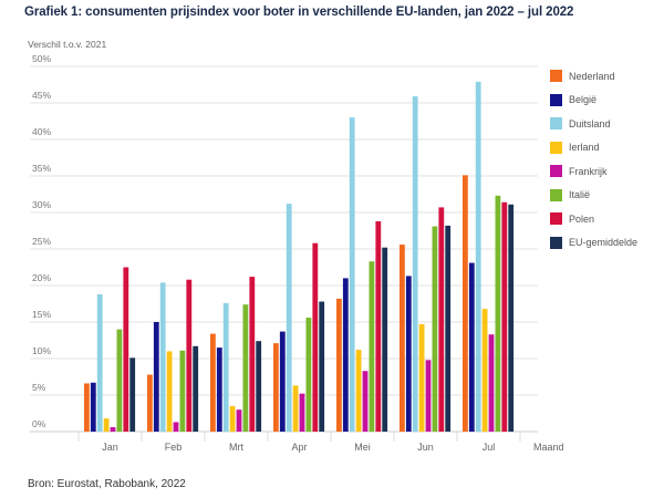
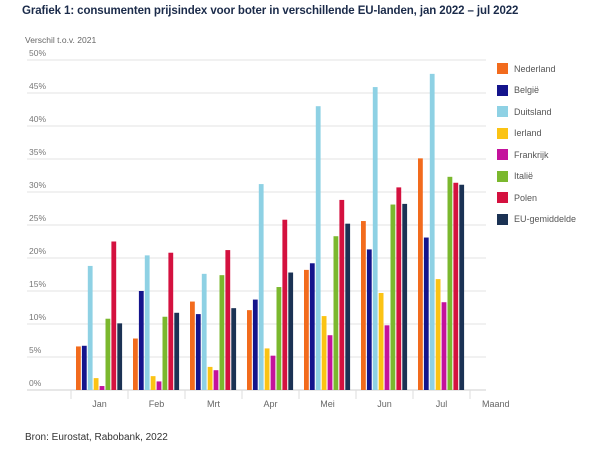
Italië/Jan: 14% -> 11%
Ierland/Feb: 11% -> 2%
België/Mei: 21% -> 19%
